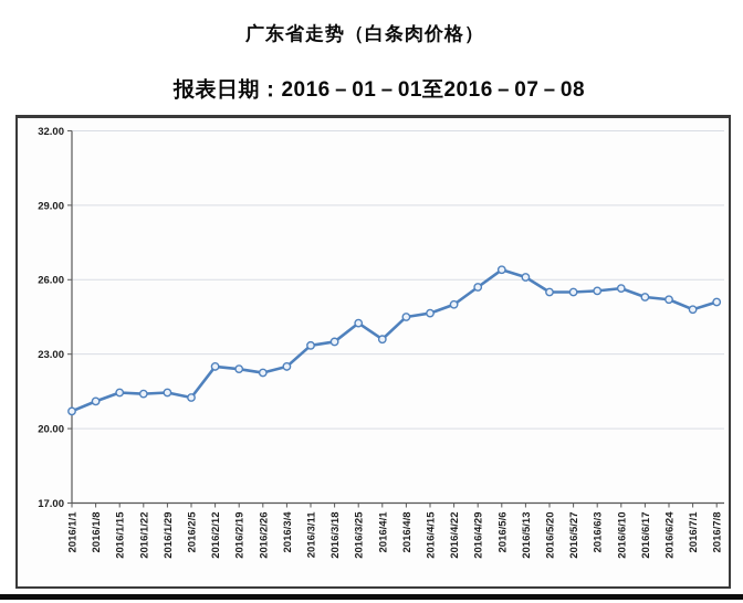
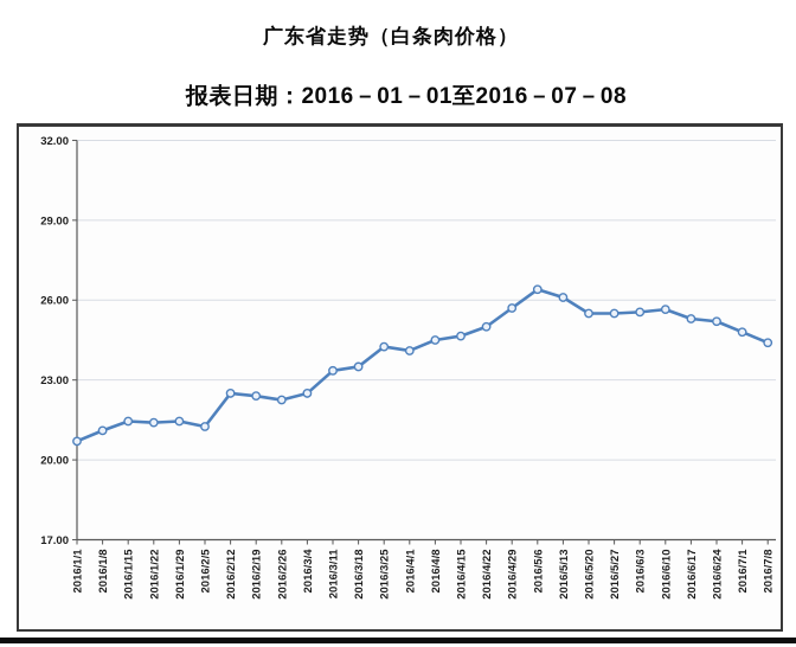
2016/4/1: 23.6 -> 24.1
2016/7/8: 25.1 -> 24.4
